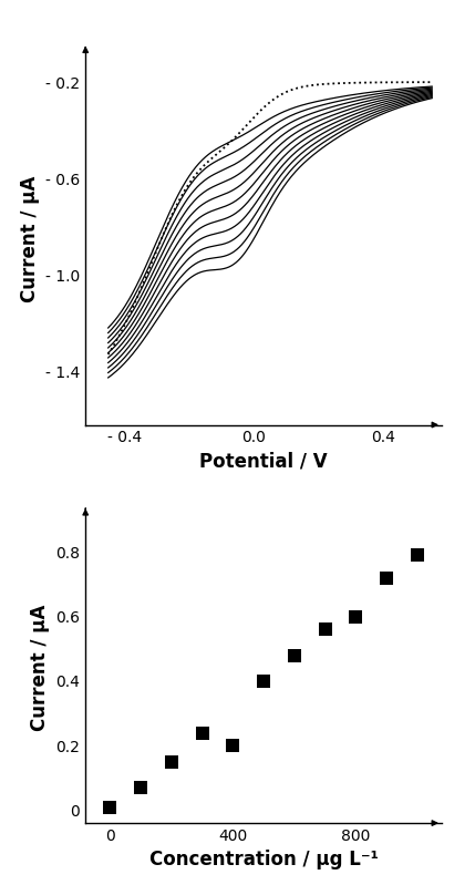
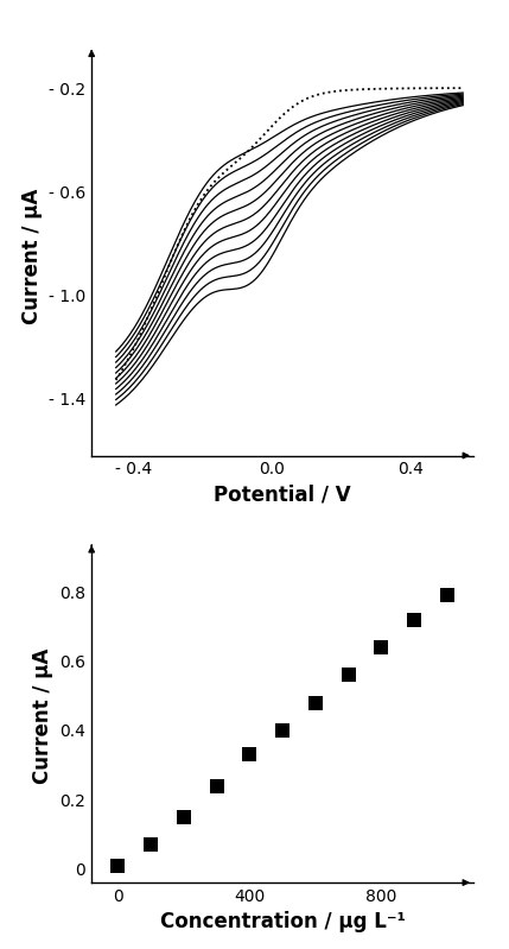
400: 0.20 -> 0.33
800: 0.60 -> 0.64
